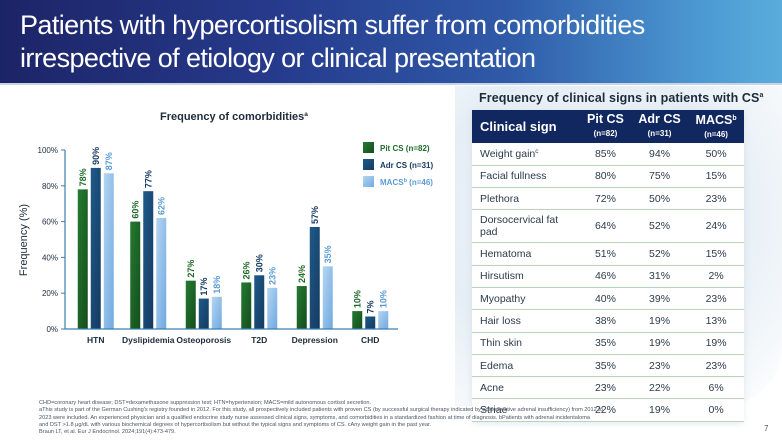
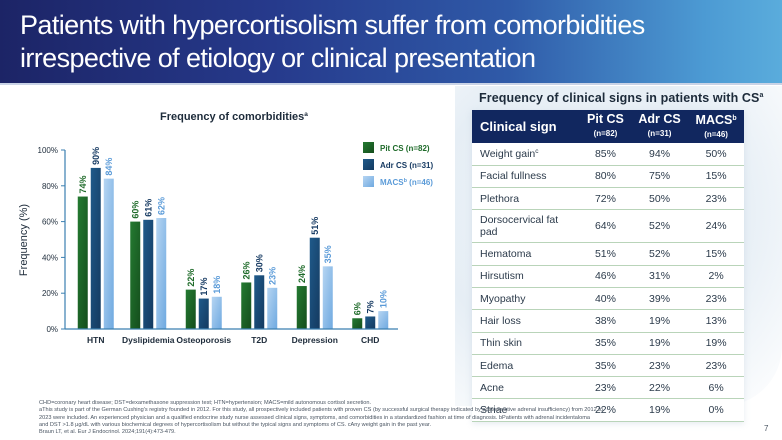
Pit CS (n=82)/HTN: 78% -> 74%
MACSb (n=46)/HTN: 87% -> 84%
Adr CS (n=31)/Dyslipidemia: 77% -> 61%
Pit CS (n=82)/Osteoporosis: 27% -> 22%
Adr CS (n=31)/Depression: 57% -> 51%
Pit CS (n=82)/CHD: 10% -> 6%
